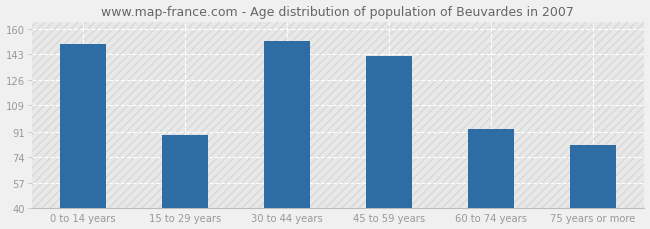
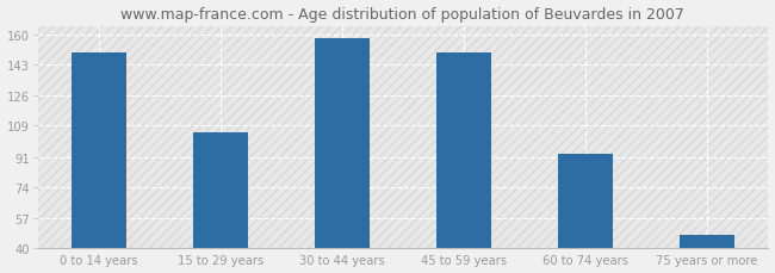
15 to 29 years: 89 -> 105
30 to 44 years: 152 -> 158
45 to 59 years: 142 -> 150
75 years or more: 82 -> 47
